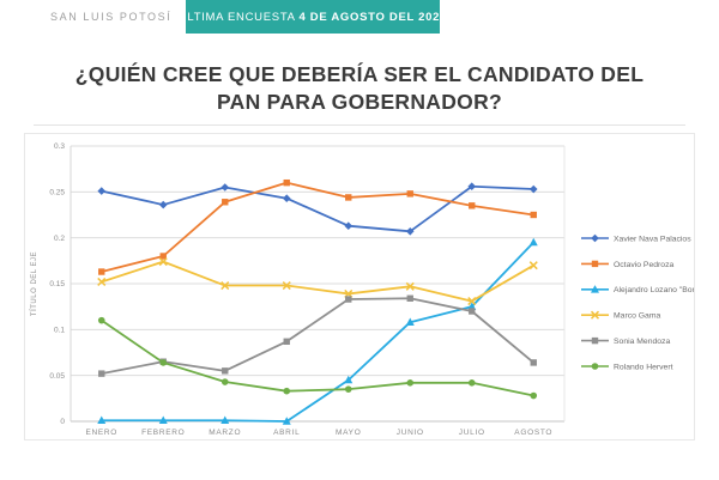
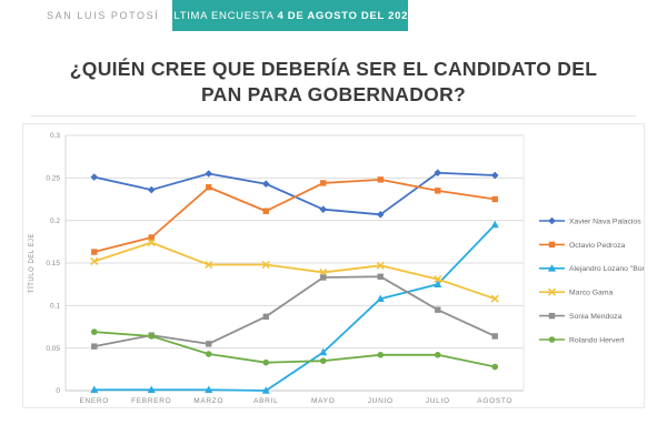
Rolando Hervert/ENERO: 0.11 -> 0.07
Octavio Pedroza/ABRIL: 0.26 -> 0.21
Sonia Mendoza/JULIO: 0.12 -> 0.10
Marco Gama/AGOSTO: 0.17 -> 0.11
